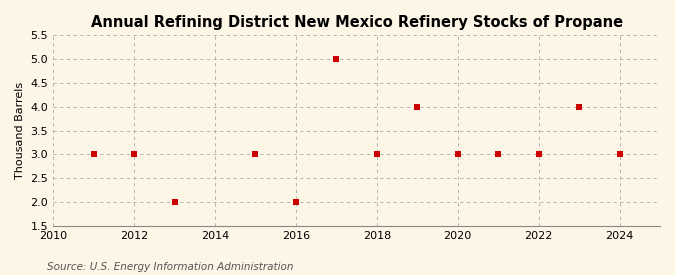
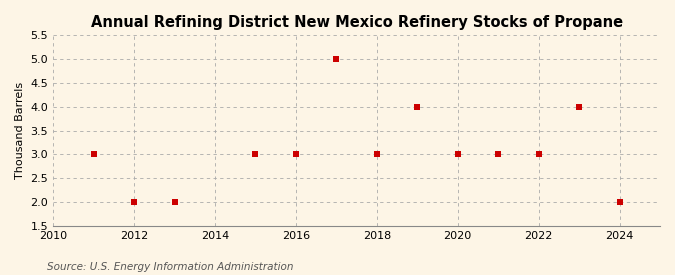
2012: 3 -> 2
2016: 2 -> 3
2024: 3 -> 2
